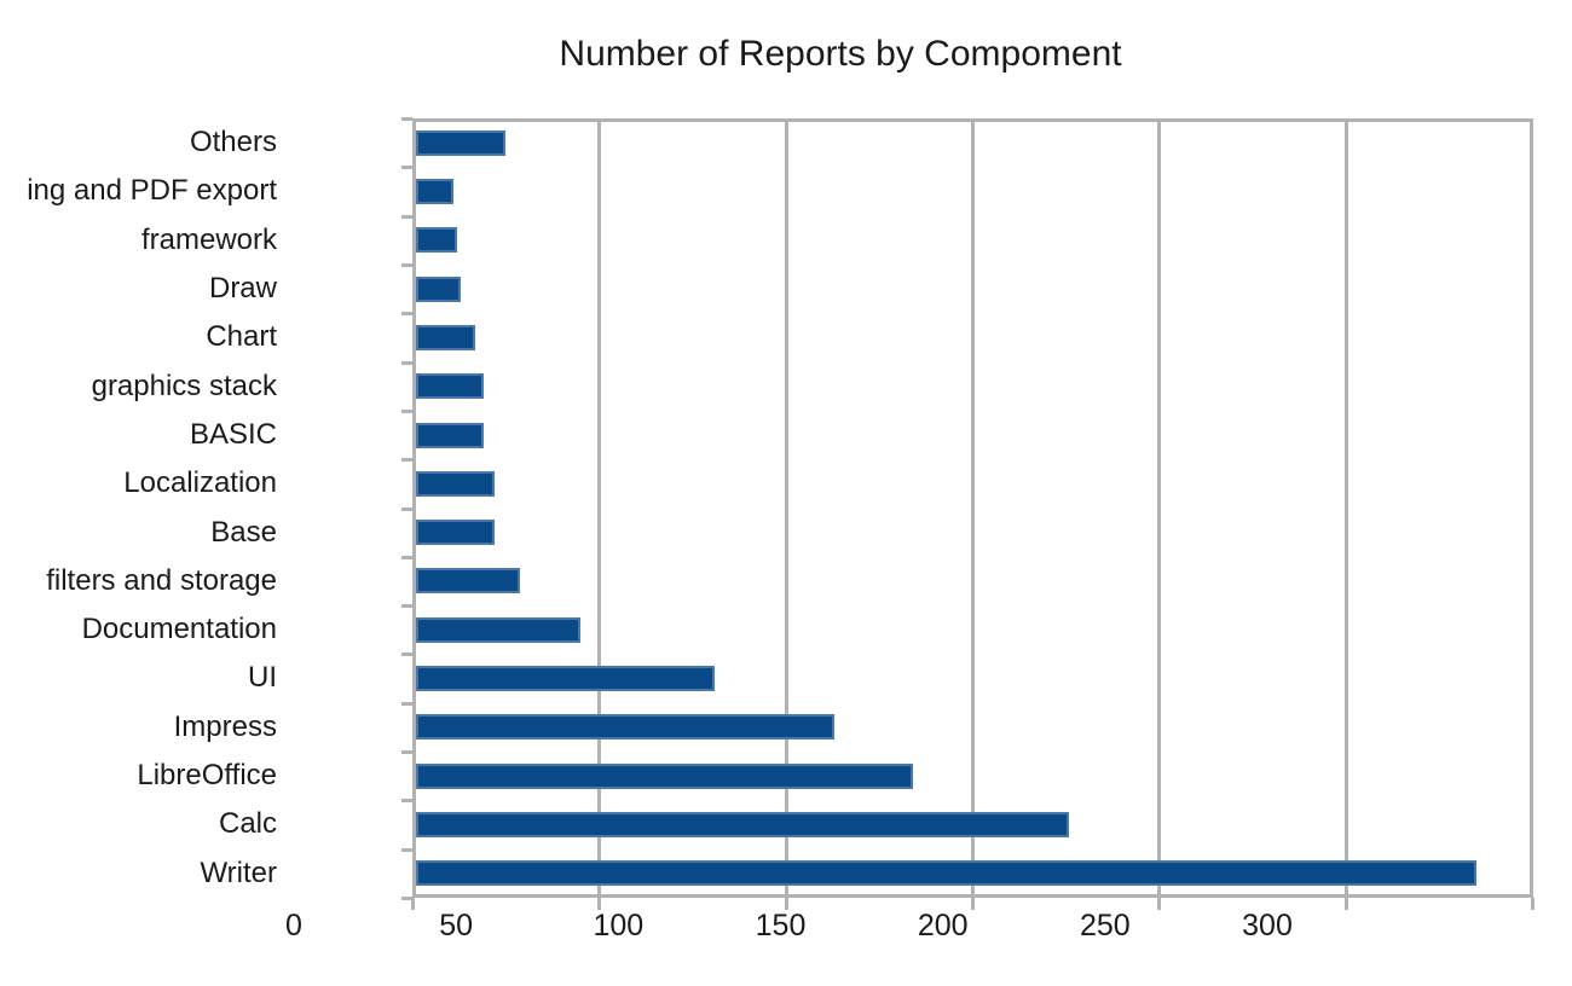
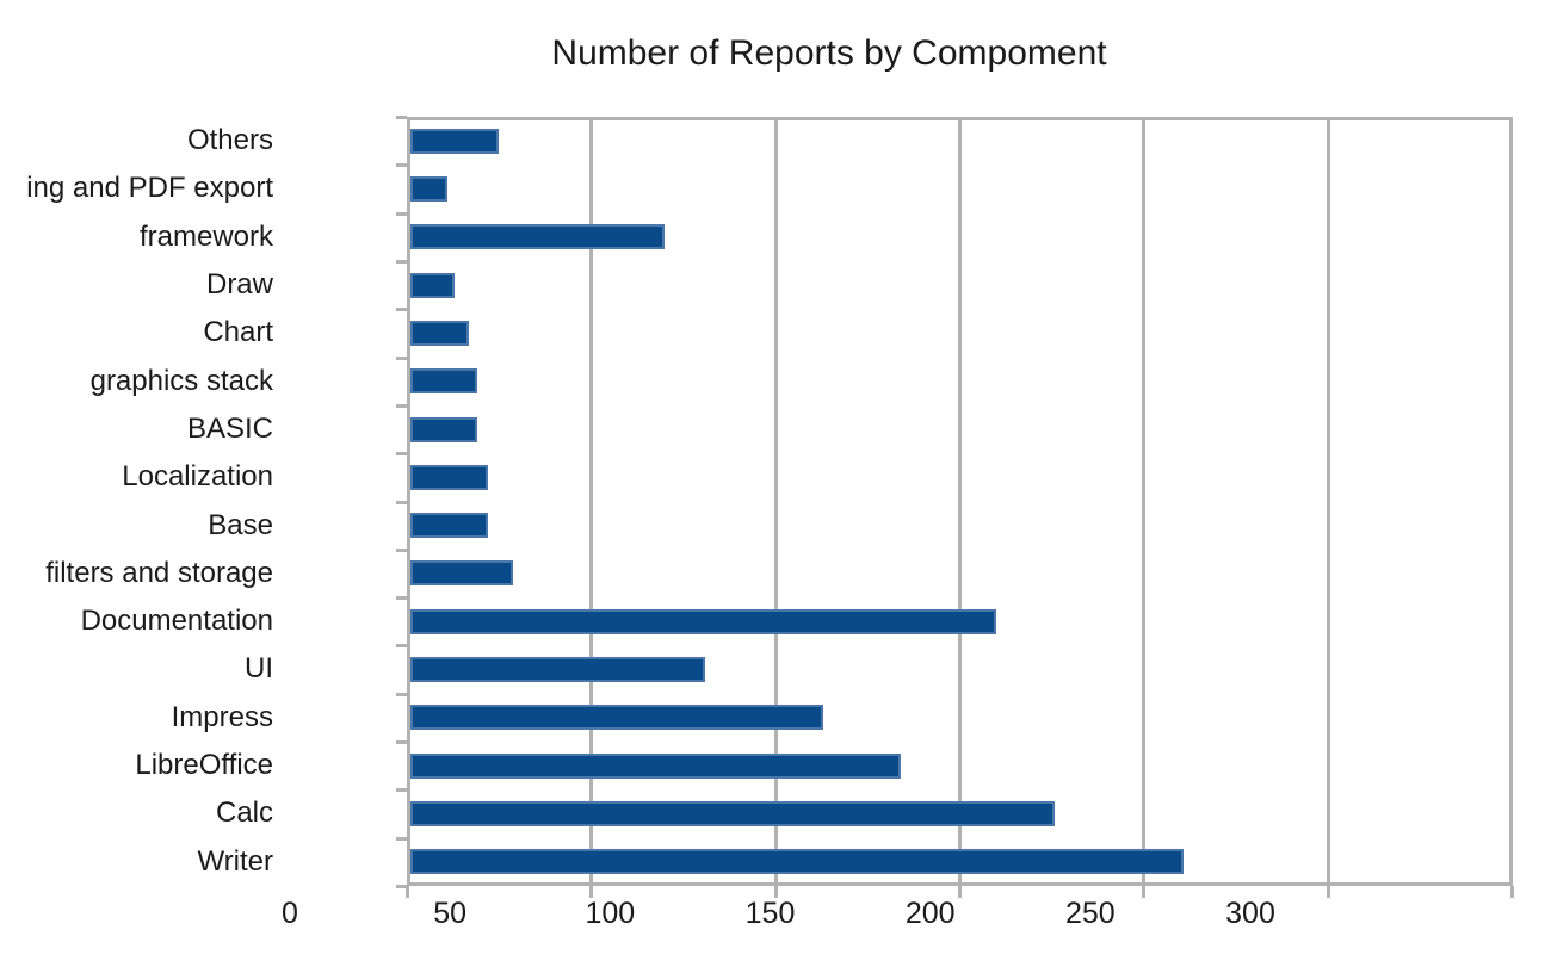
framework: 11 -> 69
Documentation: 44 -> 159
Writer: 284 -> 210
